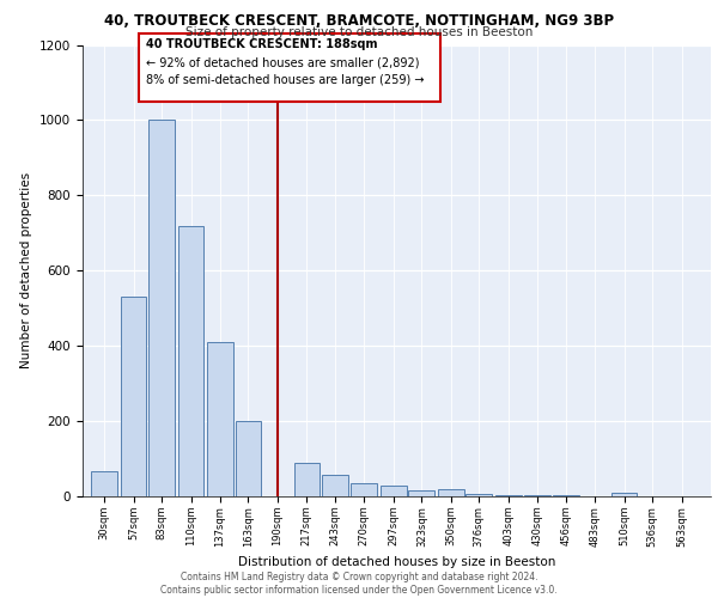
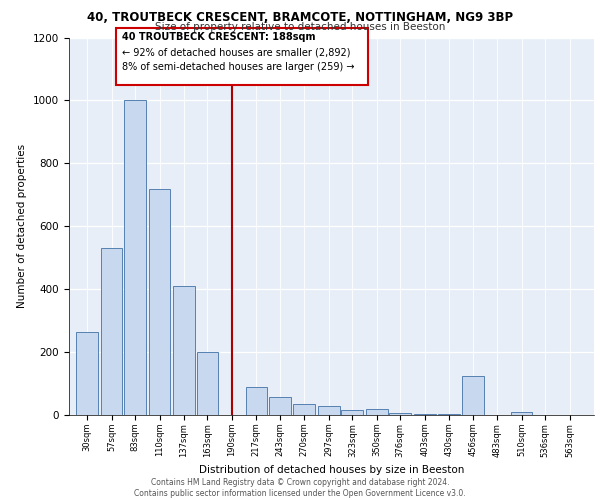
30sqm: 68 -> 265
456sqm: 2 -> 125
